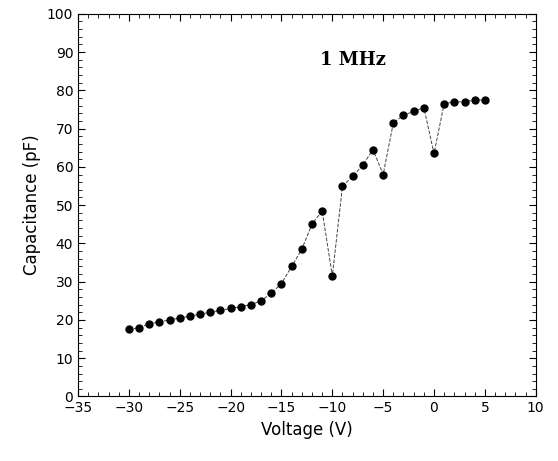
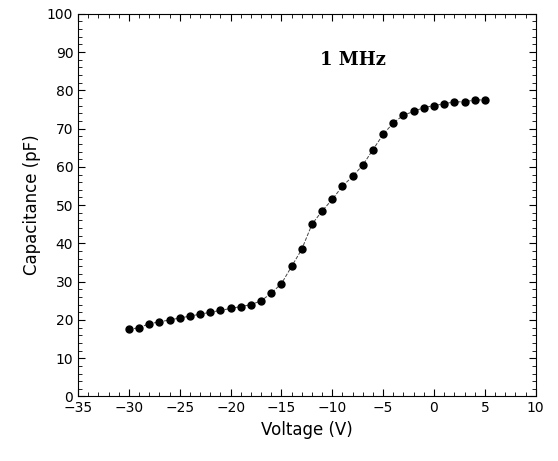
−10: 31.5 -> 51.5
−5: 58.0 -> 68.5
0: 63.5 -> 76.0
